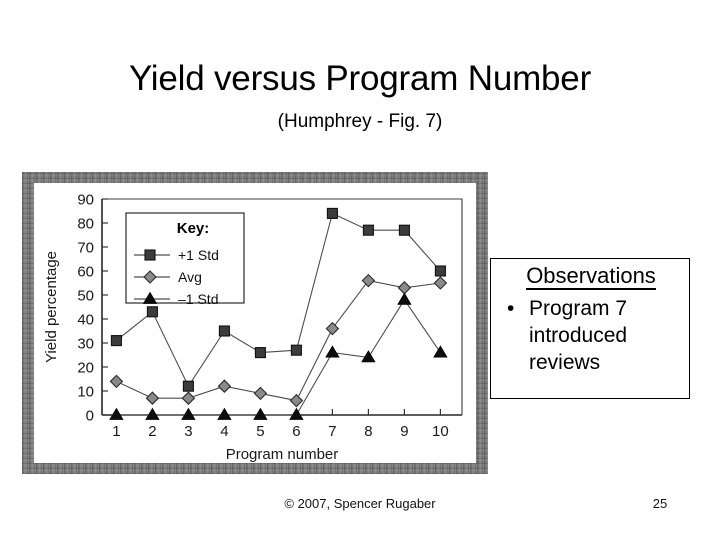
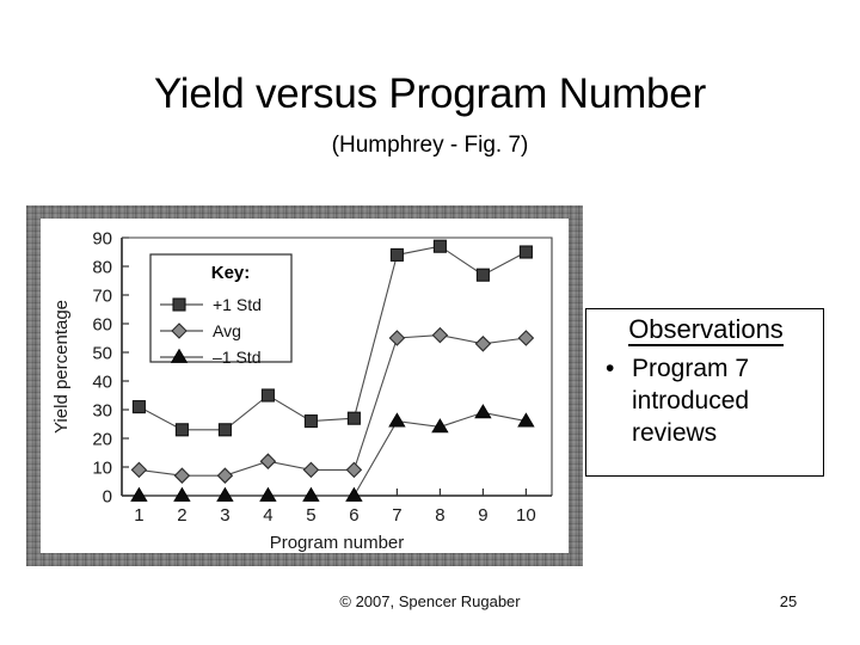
Avg/1: 14 -> 9
+1 Std/2: 43 -> 23
+1 Std/3: 12 -> 23
Avg/6: 6 -> 9
Avg/7: 36 -> 55
+1 Std/8: 77 -> 87
–1 Std/9: 48 -> 29
+1 Std/10: 60 -> 85
